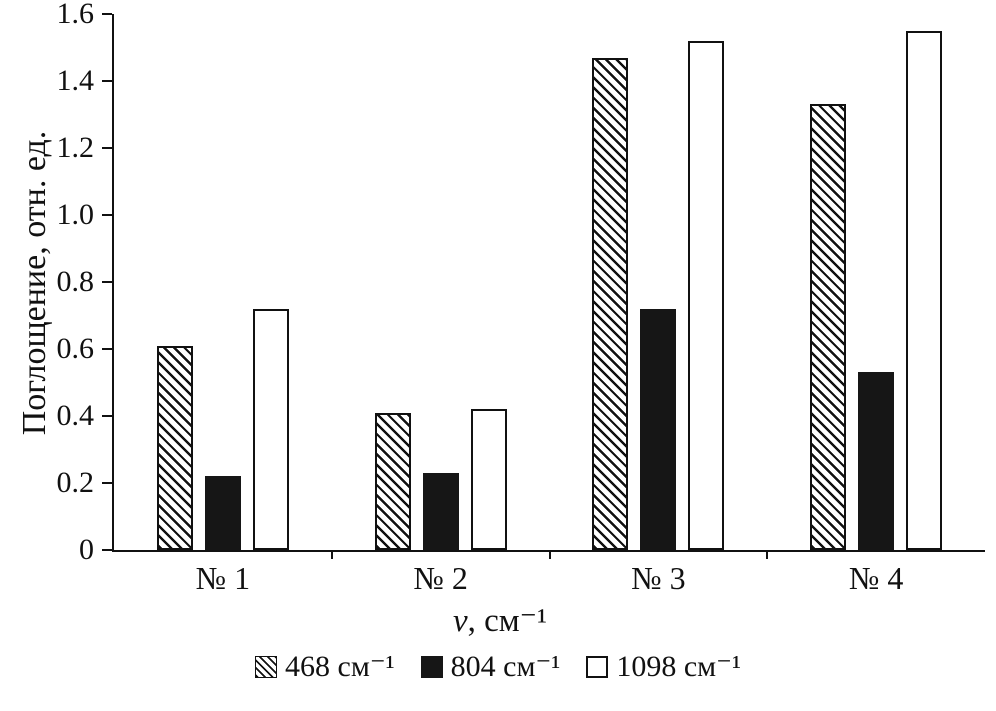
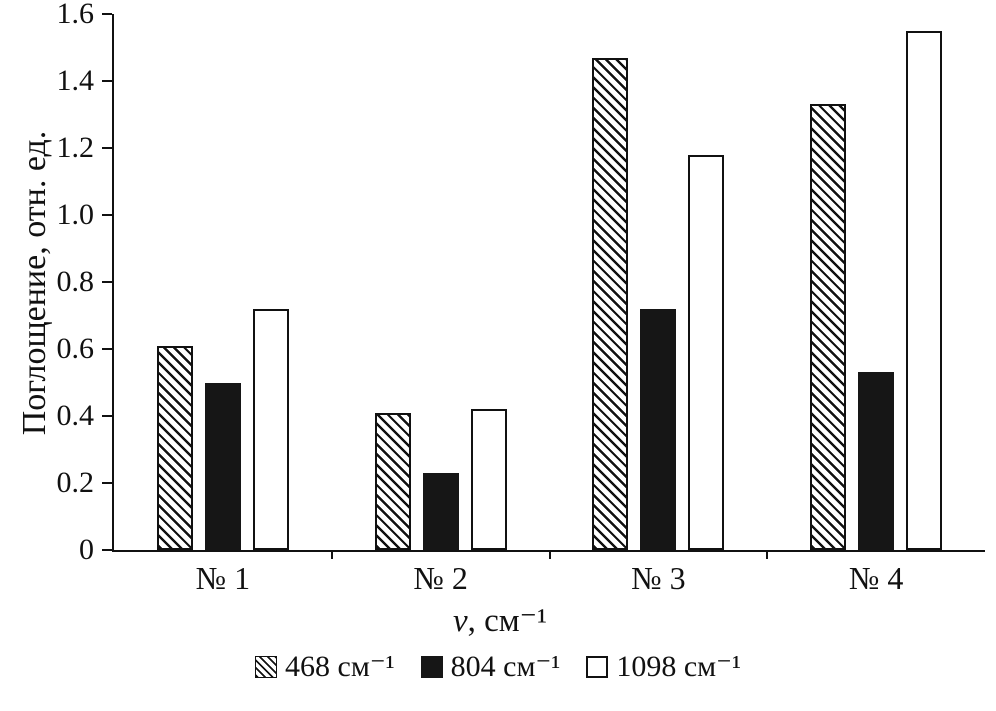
804 см⁻¹/№ 1: 0.22 -> 0.50
1098 см⁻¹/№ 3: 1.52 -> 1.18
